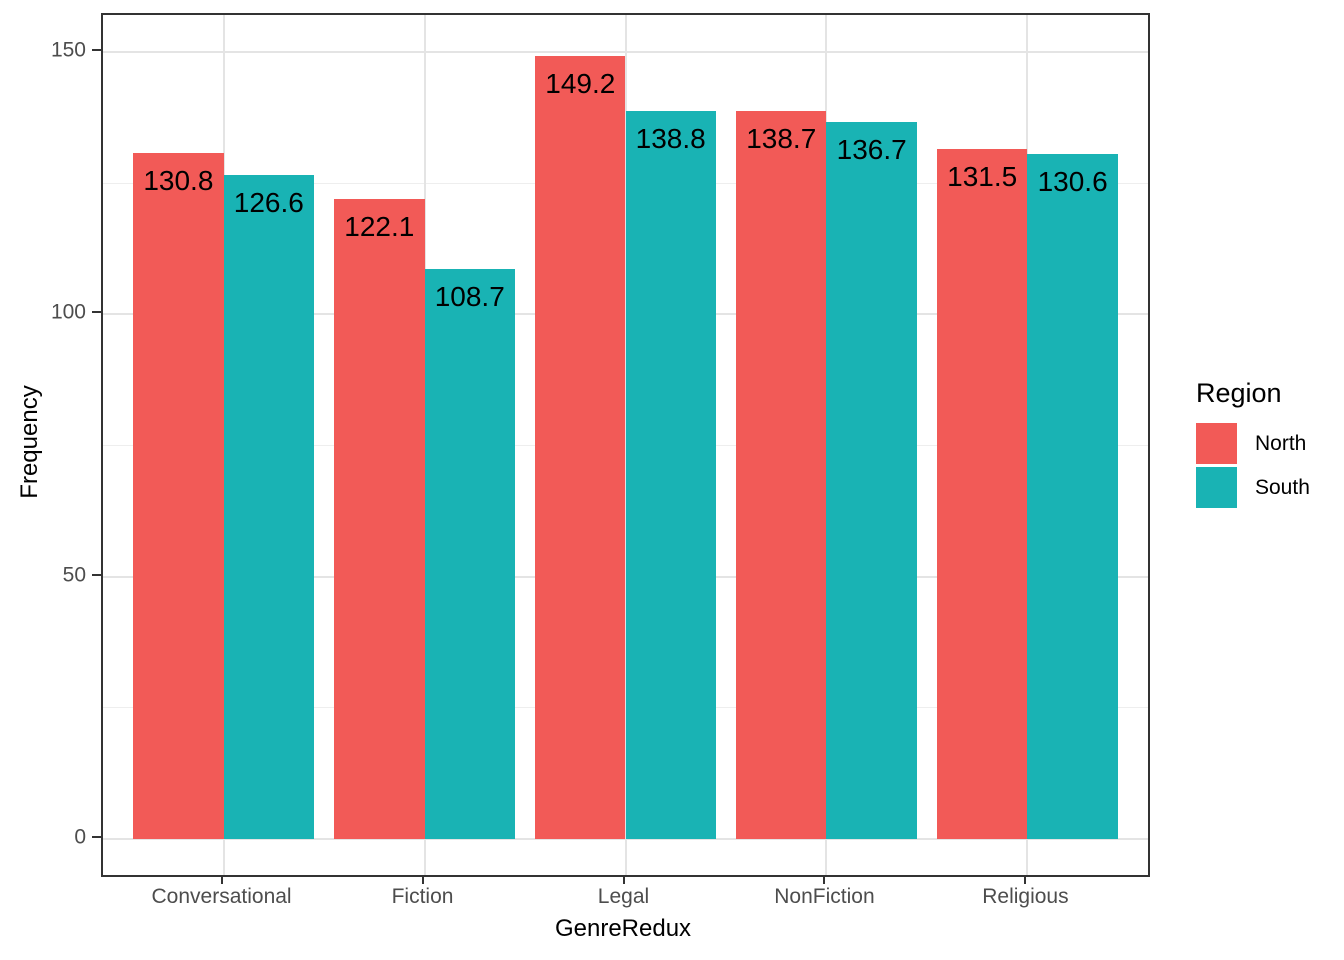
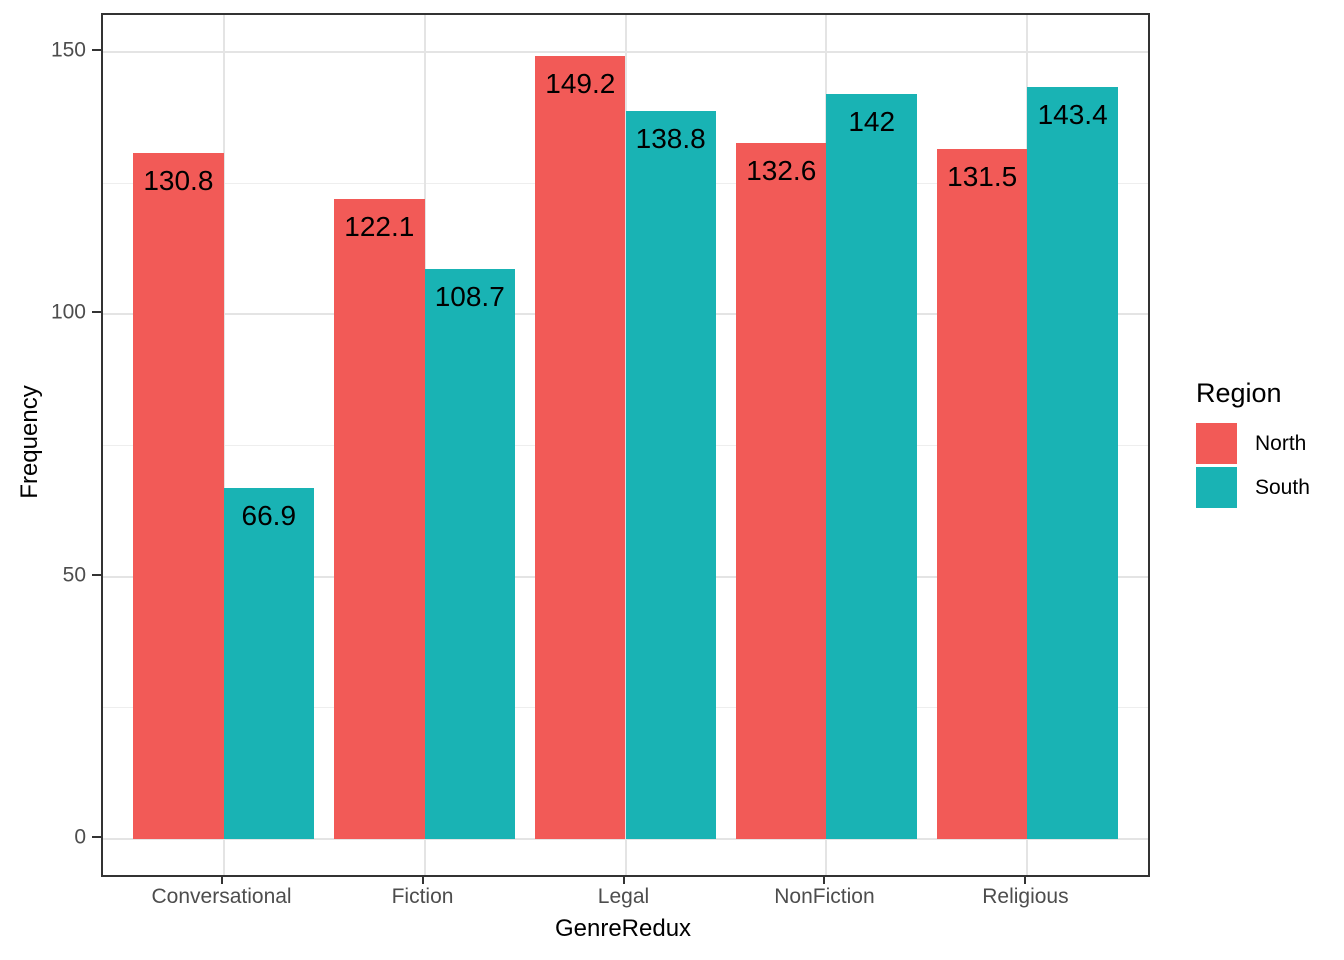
South/Conversational: 126.6 -> 66.9
North/NonFiction: 138.7 -> 132.6
South/NonFiction: 136.7 -> 142
South/Religious: 130.6 -> 143.4
